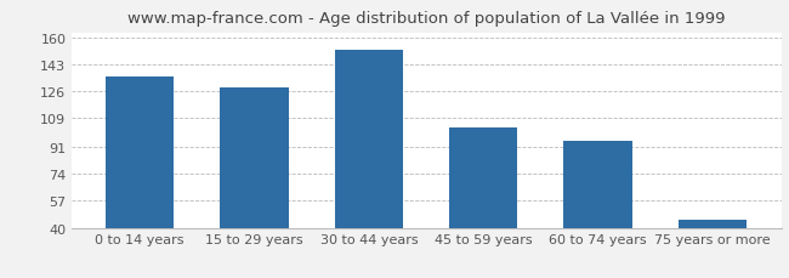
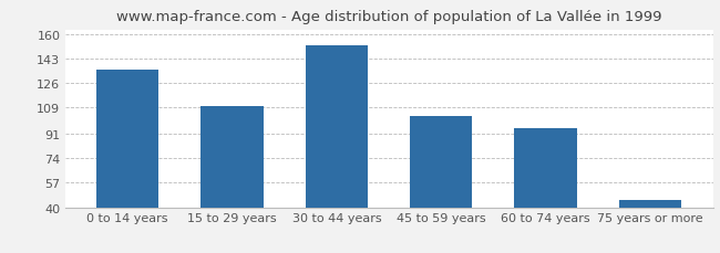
15 to 29 years: 128 -> 110
